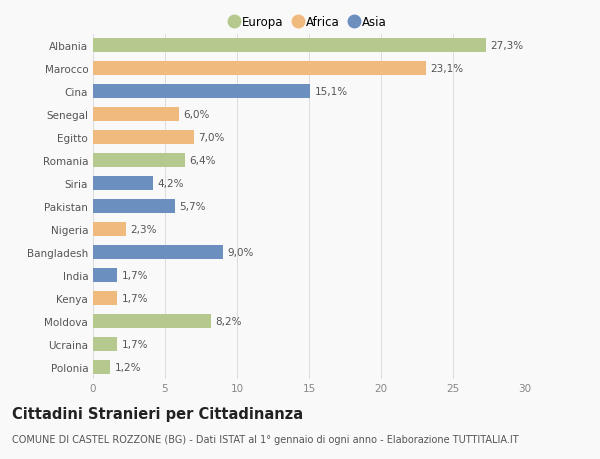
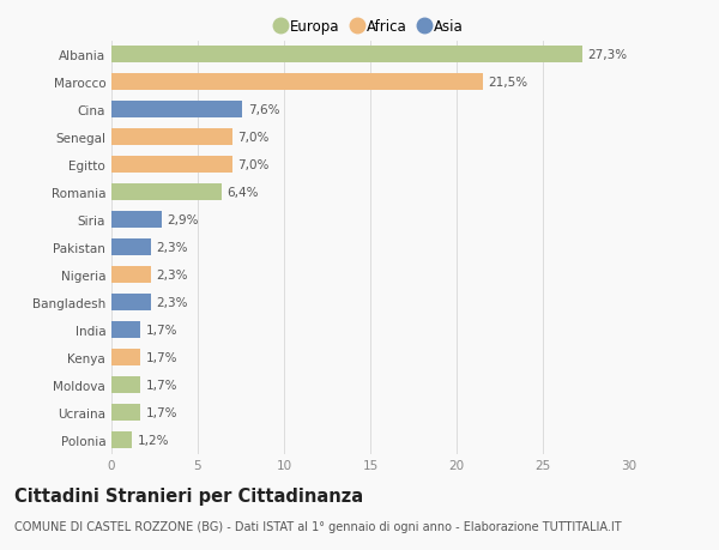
Marocco: 23,1% -> 21,5%
Cina: 15,1% -> 7,6%
Senegal: 6,0% -> 7,0%
Siria: 4,2% -> 2,9%
Pakistan: 5,7% -> 2,3%
Bangladesh: 9,0% -> 2,3%
Moldova: 8,2% -> 1,7%
